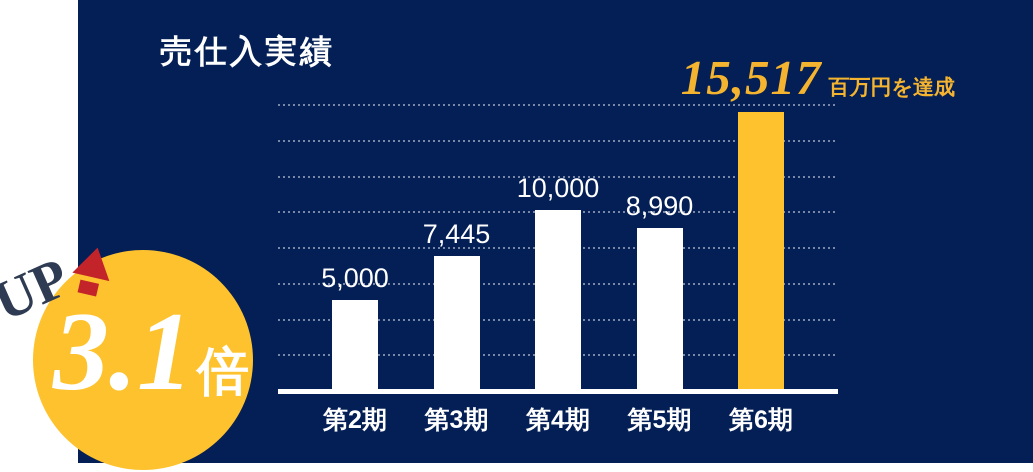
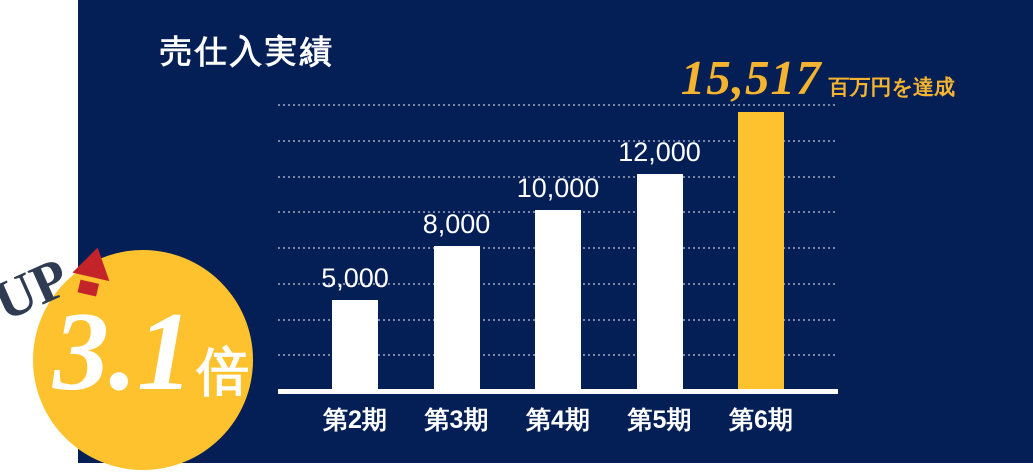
第3期: 7,445 -> 8,000
第5期: 8,990 -> 12,000
